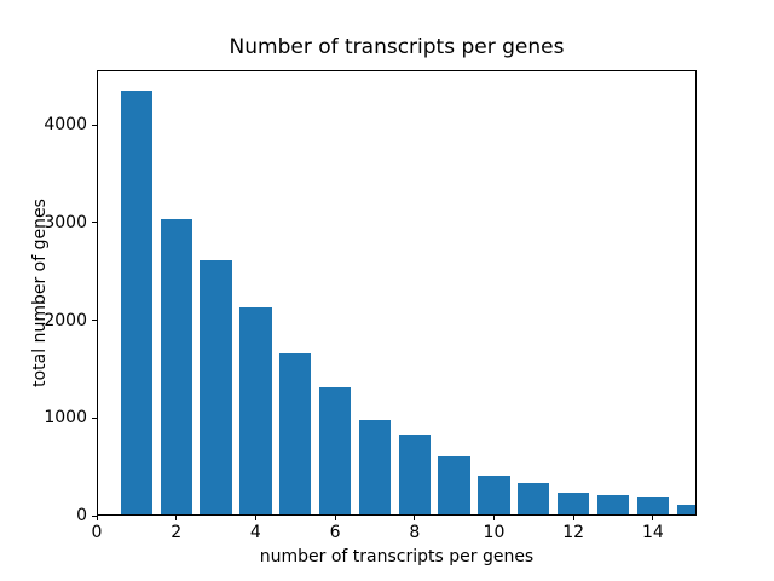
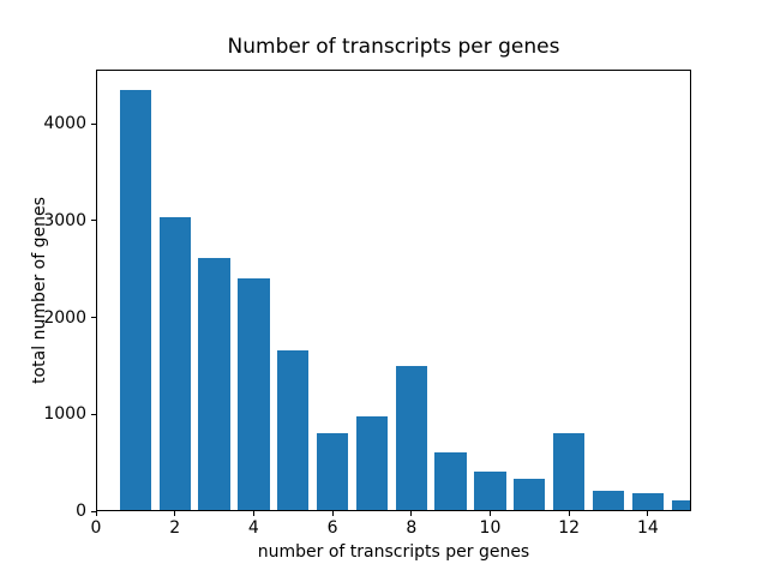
4: 2100 -> 2400
6: 1300 -> 800
8: 800 -> 1500
12: 200 -> 800
